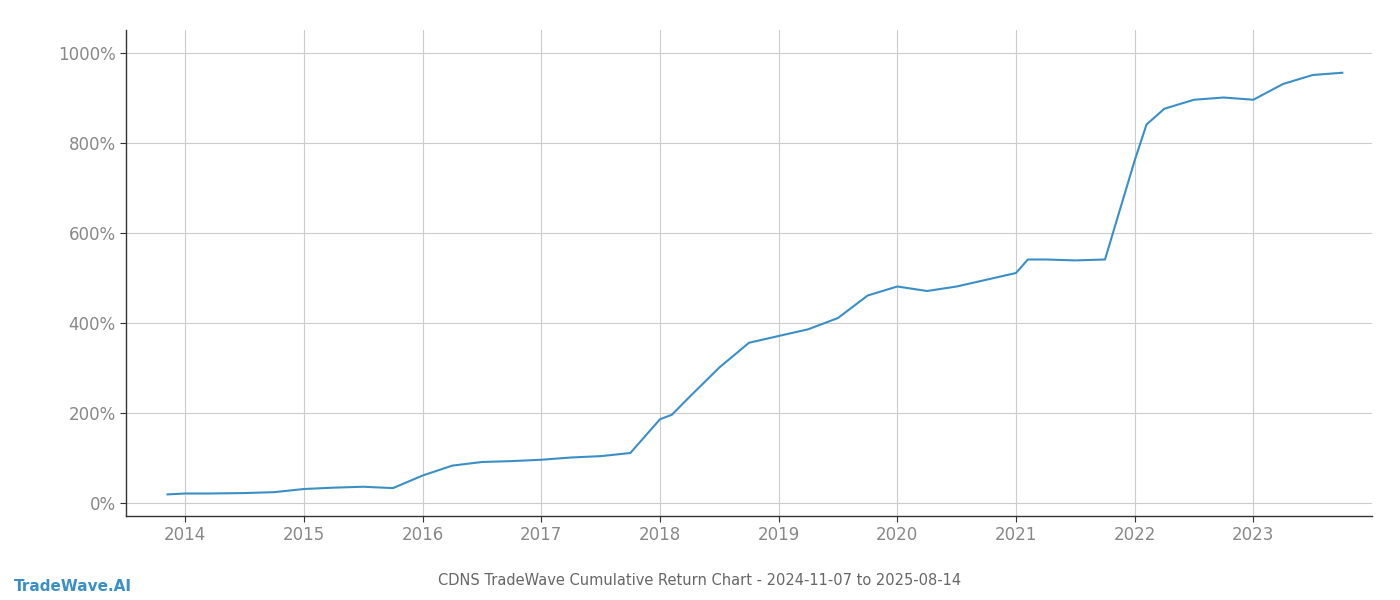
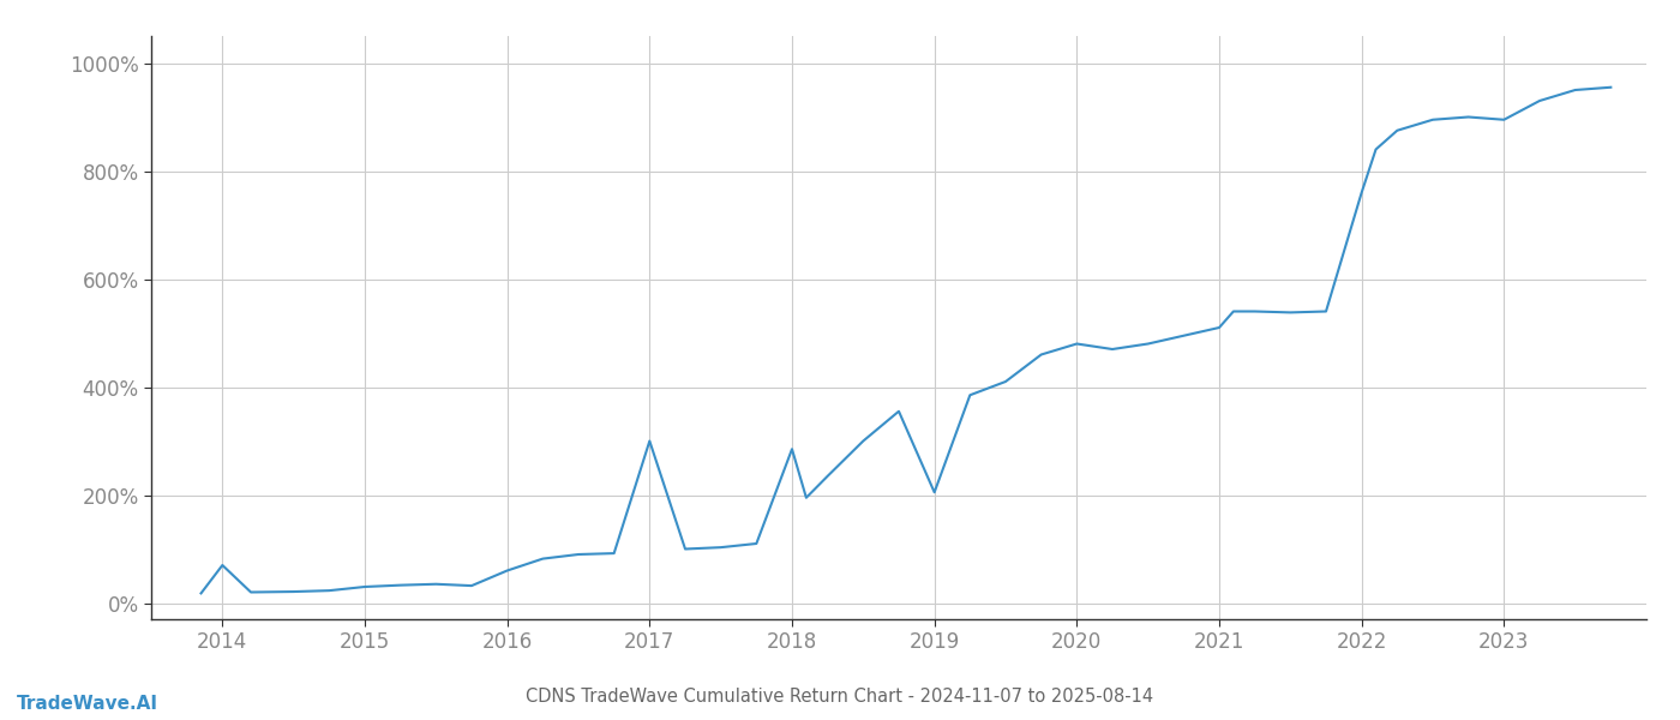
2014: 20% -> 70%
2017: 95% -> 300%
2018: 185% -> 285%
2019: 370% -> 205%
